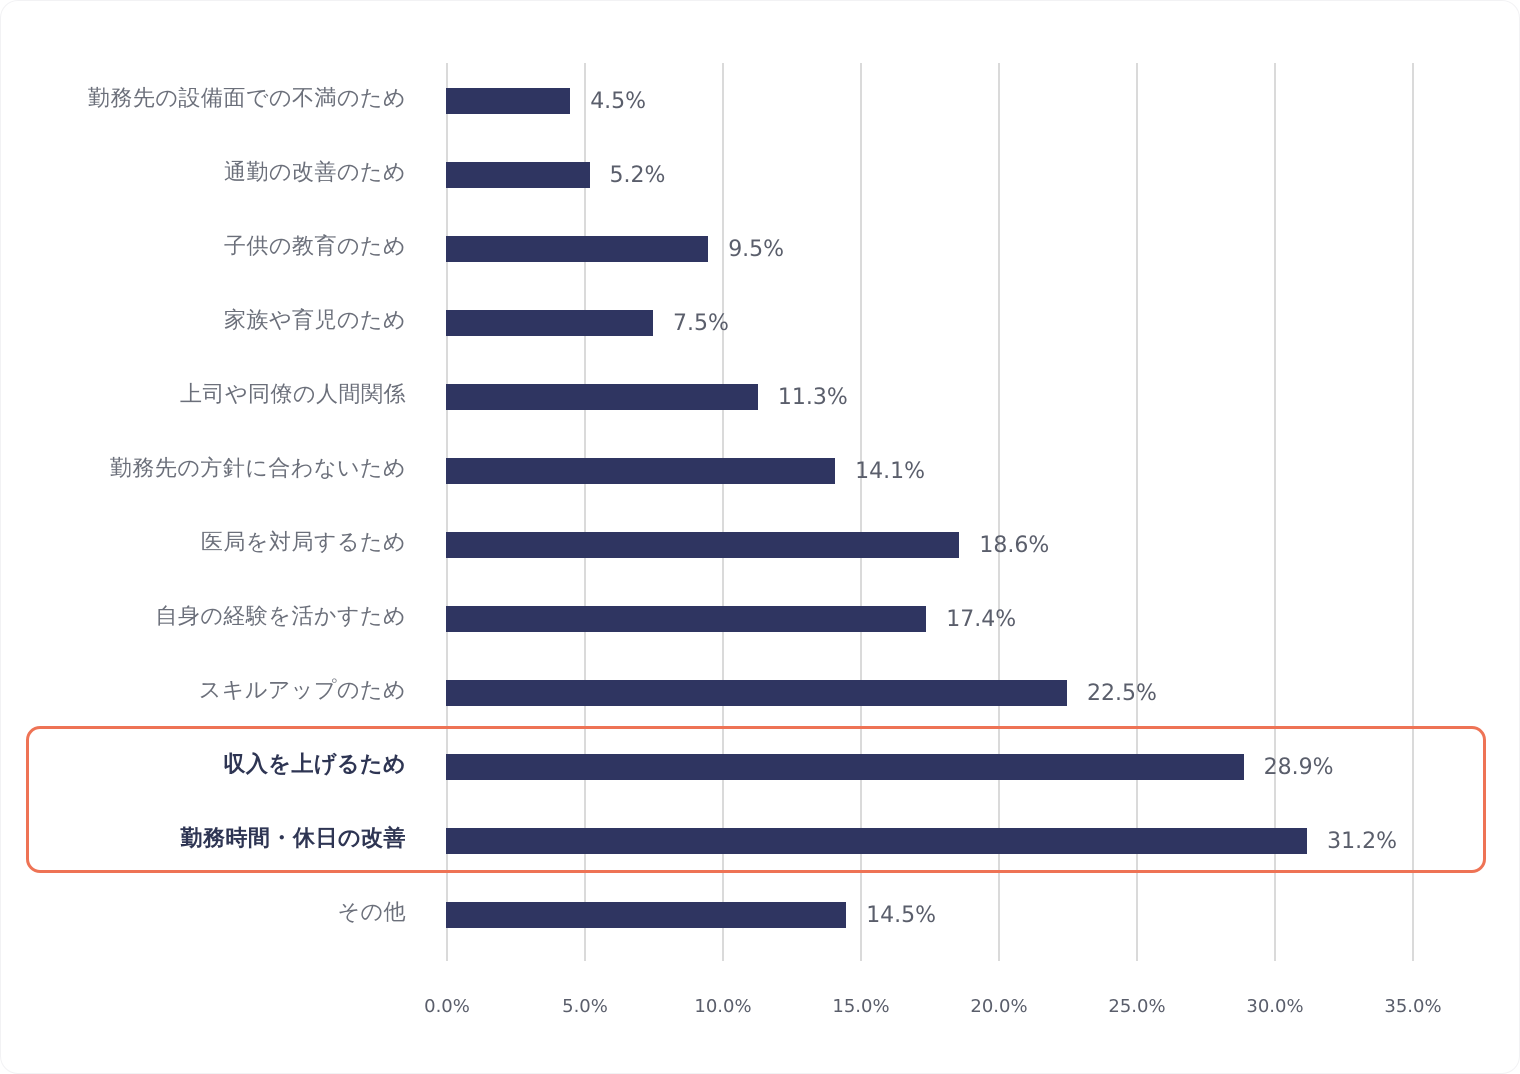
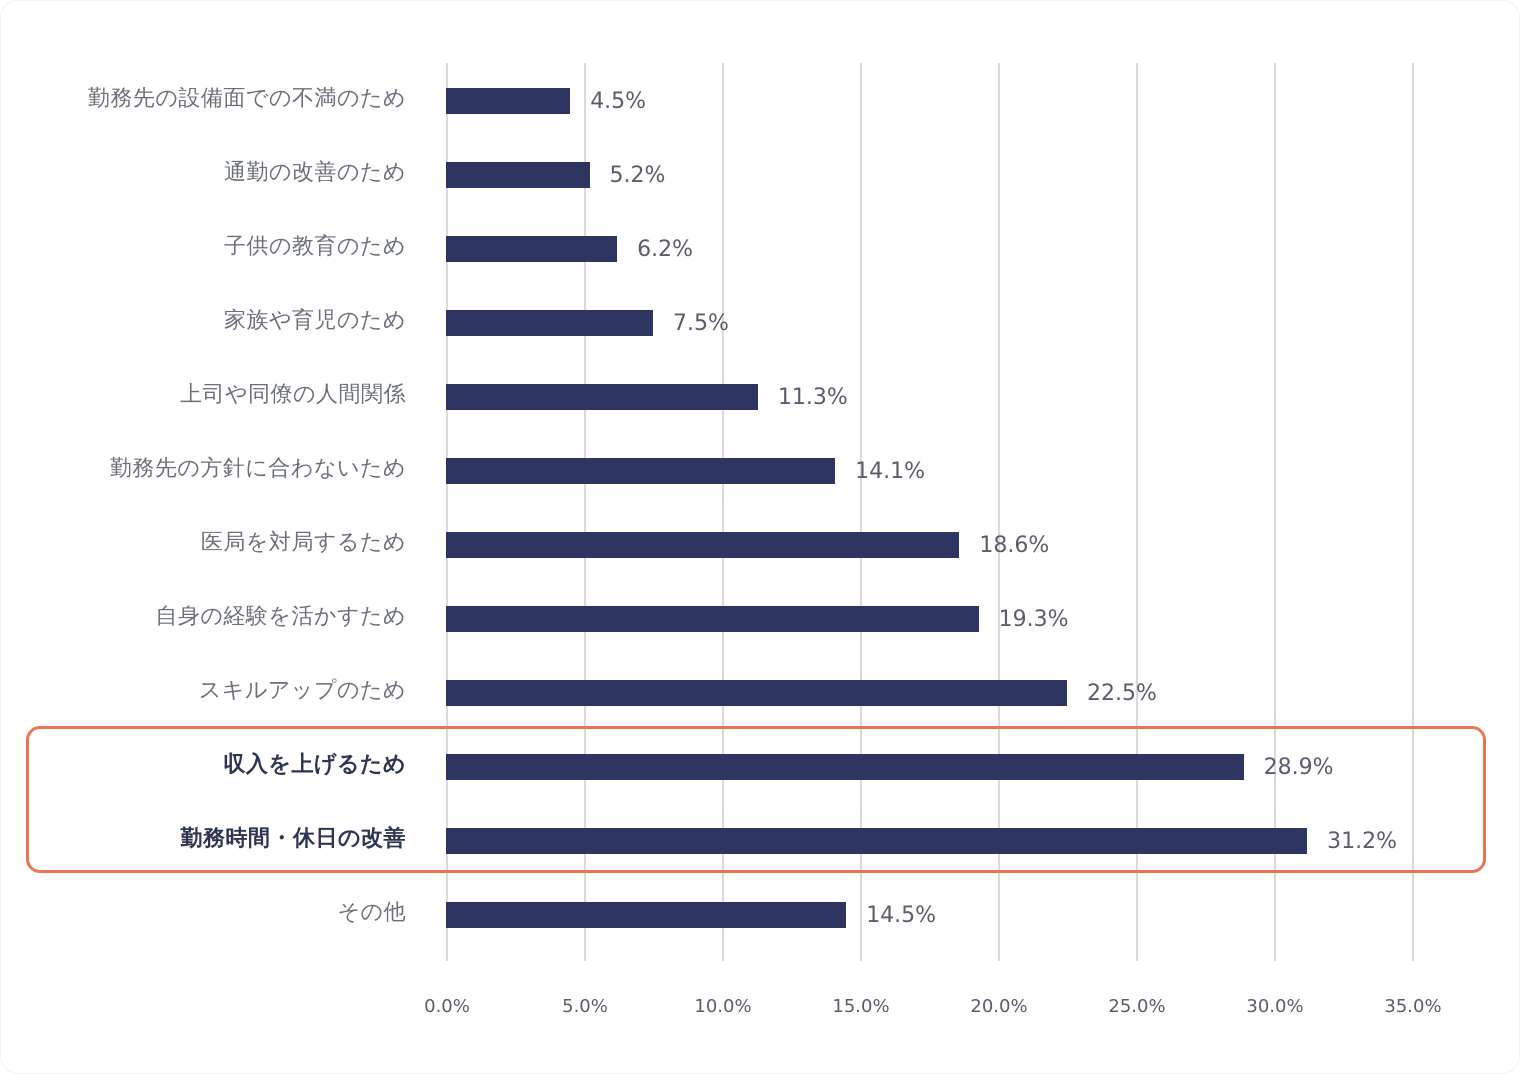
子供の教育のため: 9.5% -> 6.2%
自身の経験を活かすため: 17.4% -> 19.3%
